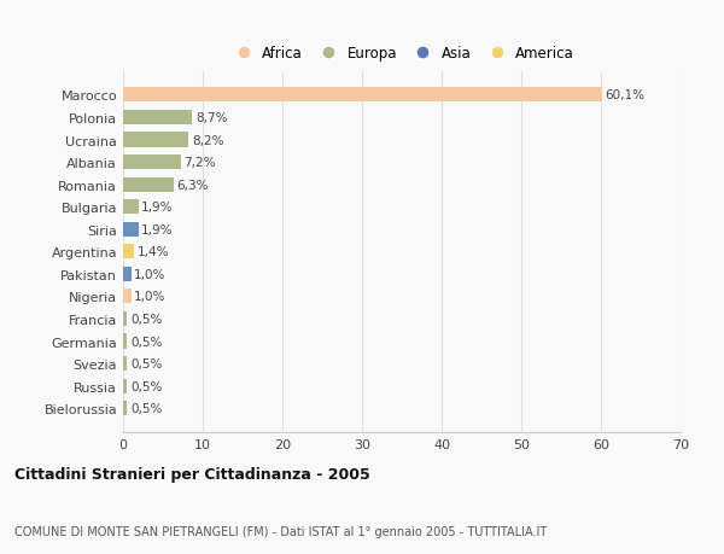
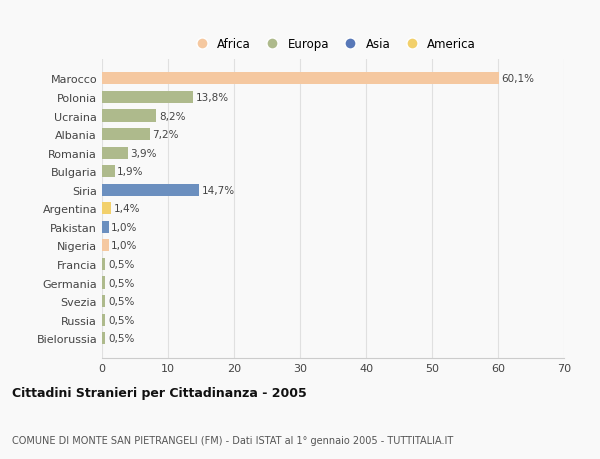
Polonia: 8,7% -> 13,8%
Romania: 6,3% -> 3,9%
Siria: 1,9% -> 14,7%
